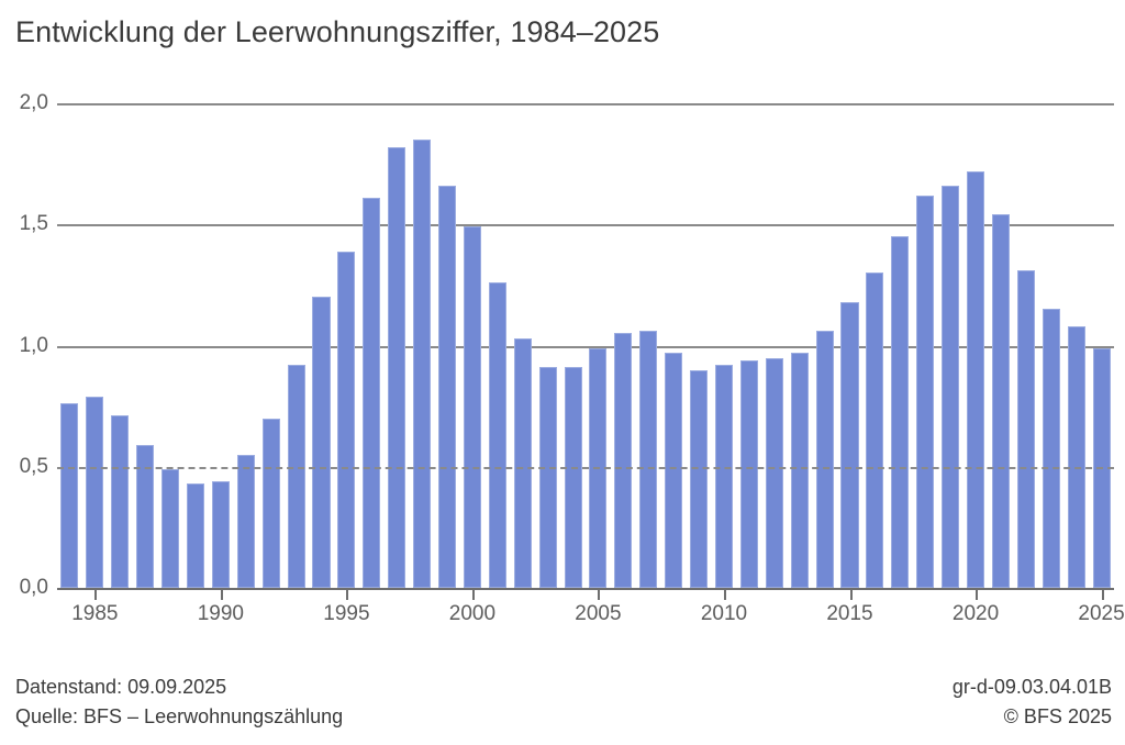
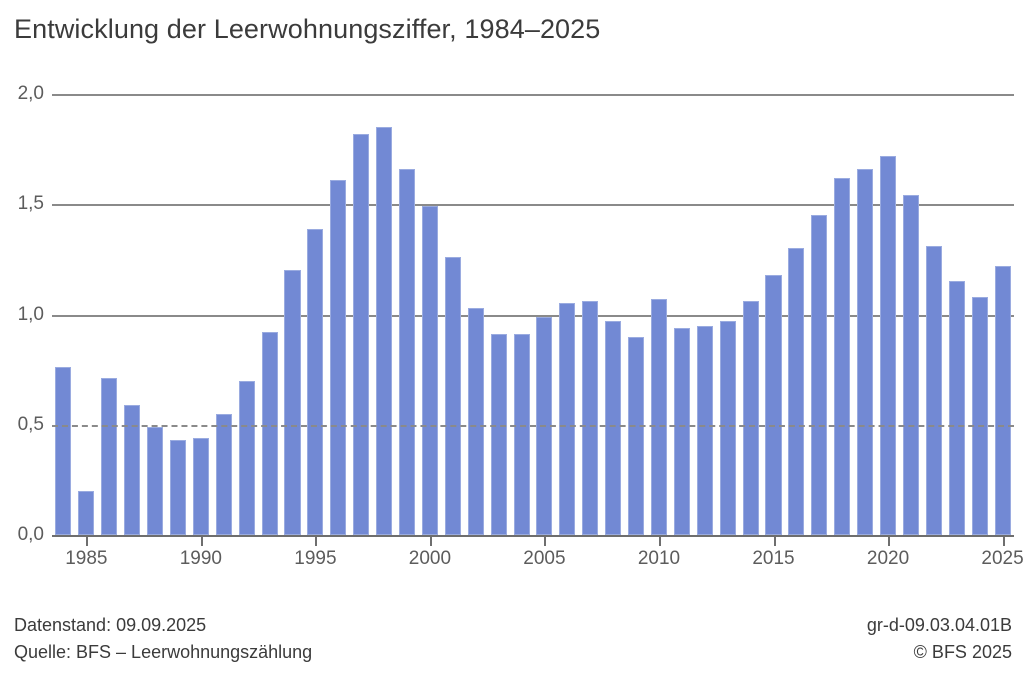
1985: 0,79 -> 0,20
2010: 0,92 -> 1,07
2025: 0,99 -> 1,22
